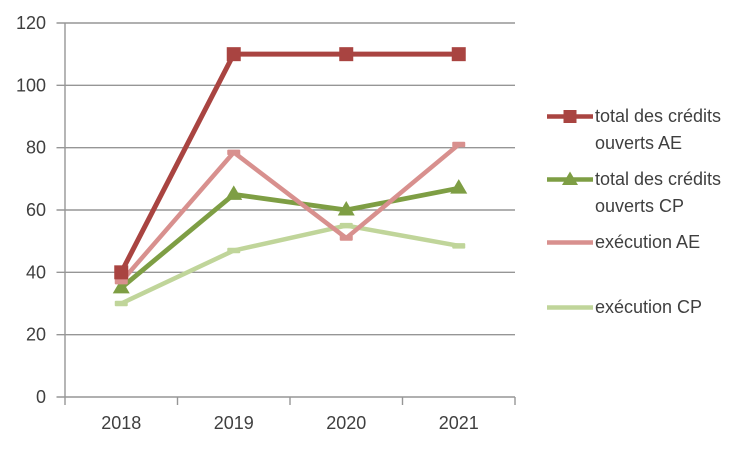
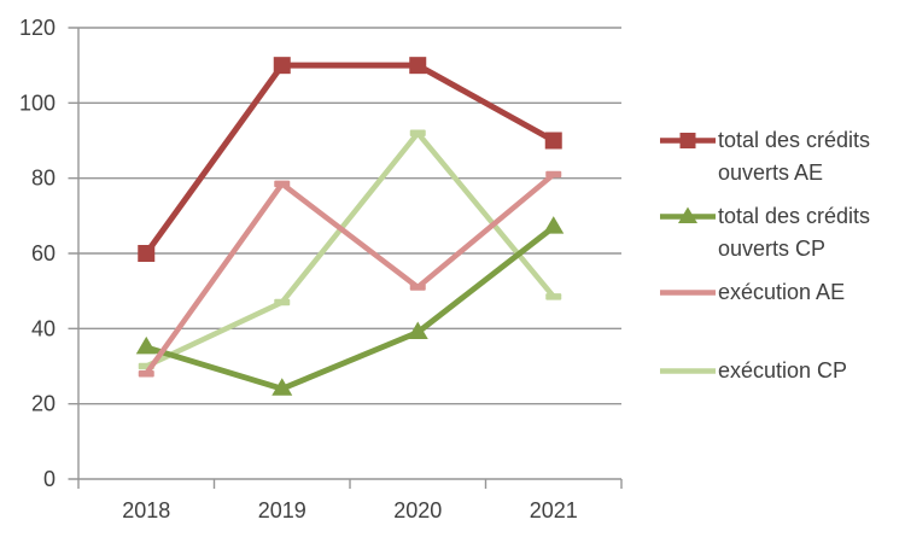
total des crédits ouverts AE/2018: 40 -> 60
exécution AE/2018: 37 -> 28
total des crédits ouverts CP/2019: 65 -> 24
total des crédits ouverts CP/2020: 60 -> 39
exécution CP/2020: 55 -> 92
total des crédits ouverts AE/2021: 110 -> 90
